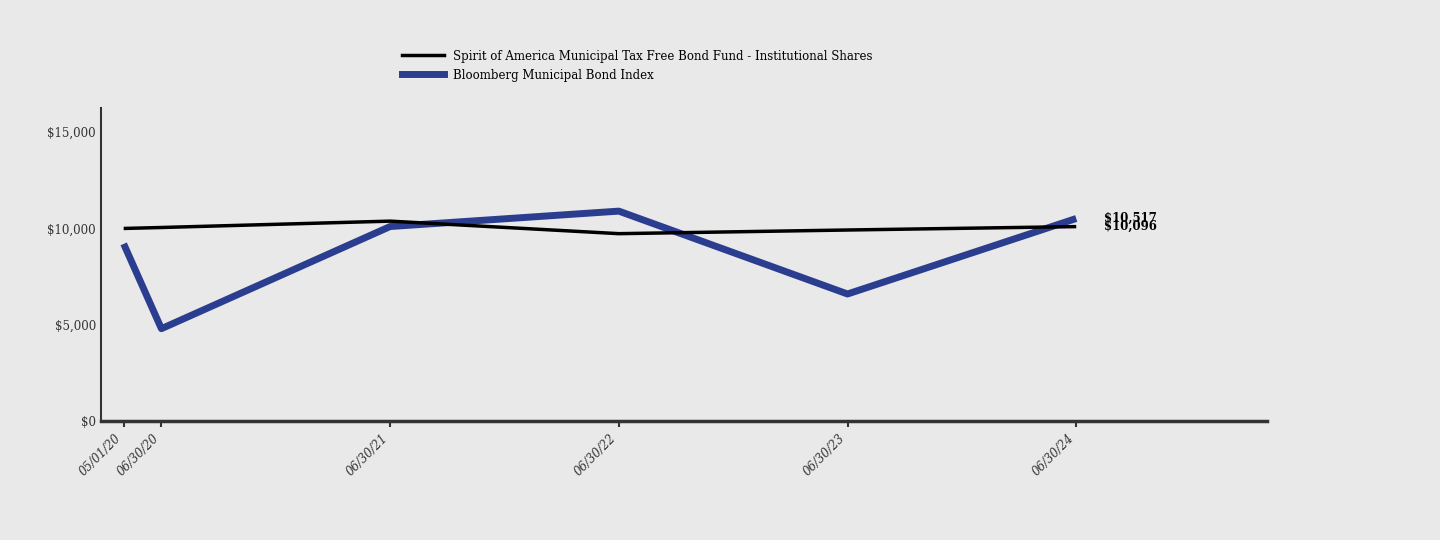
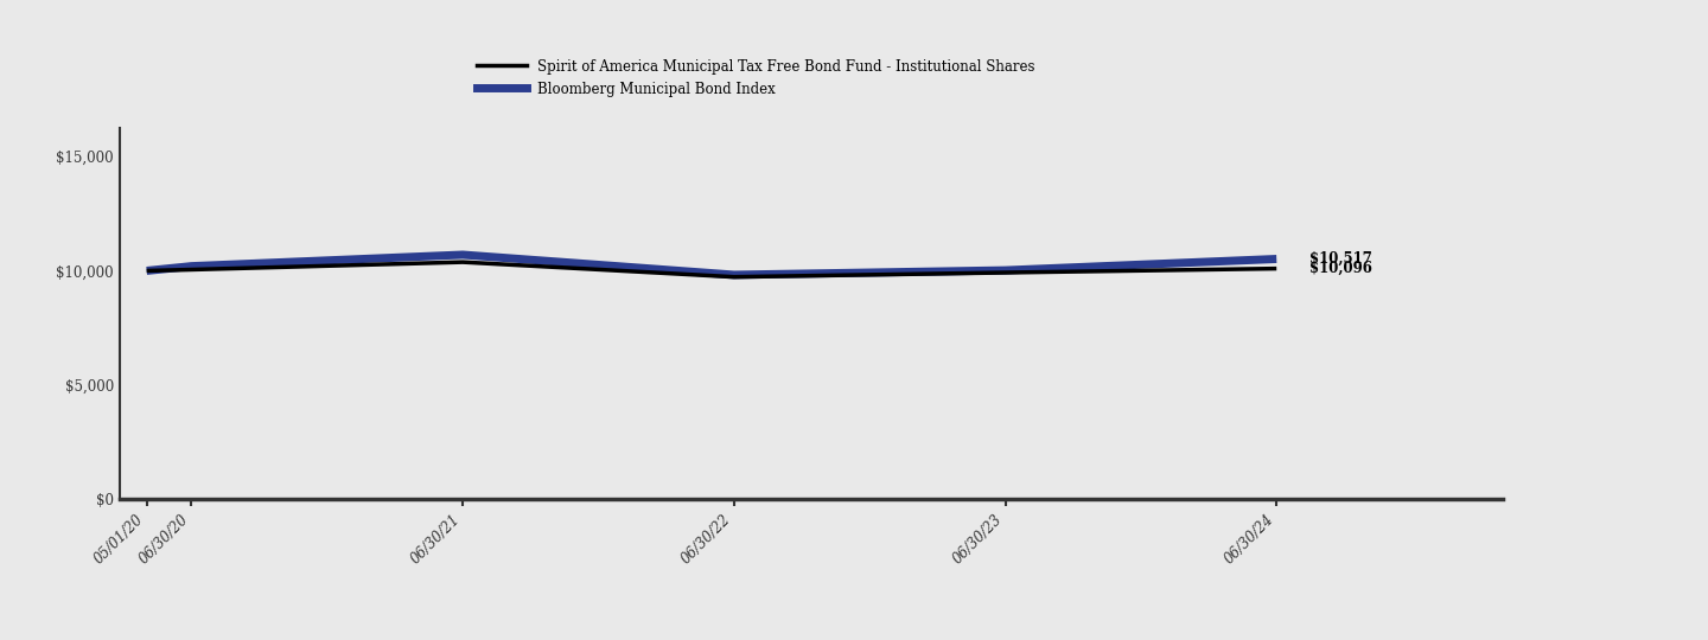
Bloomberg Municipal Bond Index/05/01/20: $9,200 -> $10,000
Bloomberg Municipal Bond Index/06/30/20: $4,800 -> $10,200
Bloomberg Municipal Bond Index/06/30/21: $10,100 -> $10,700
Bloomberg Municipal Bond Index/06/30/22: $10,900 -> $9,800
Bloomberg Municipal Bond Index/06/30/23: $6,600 -> $10,000
